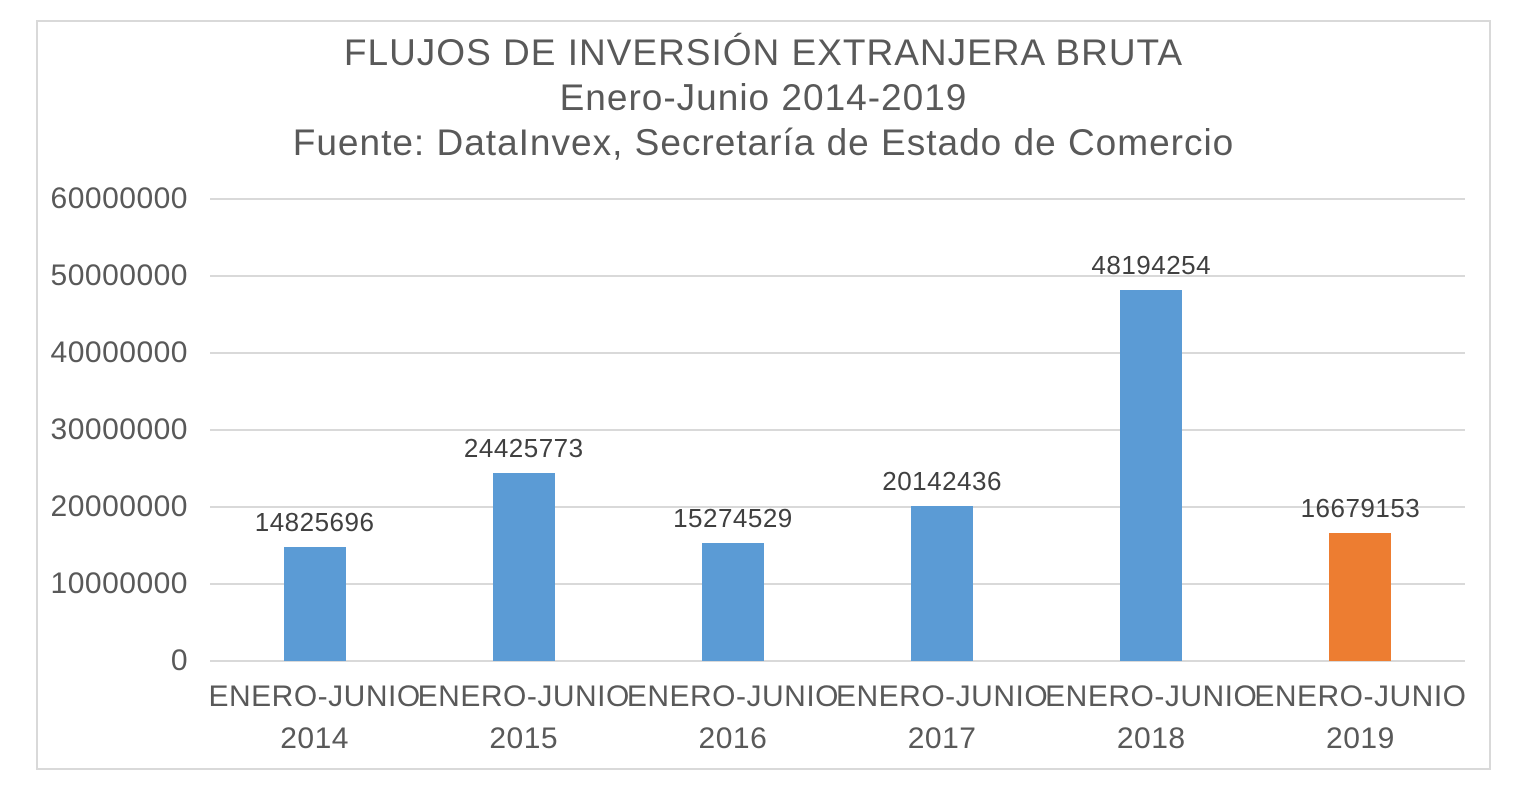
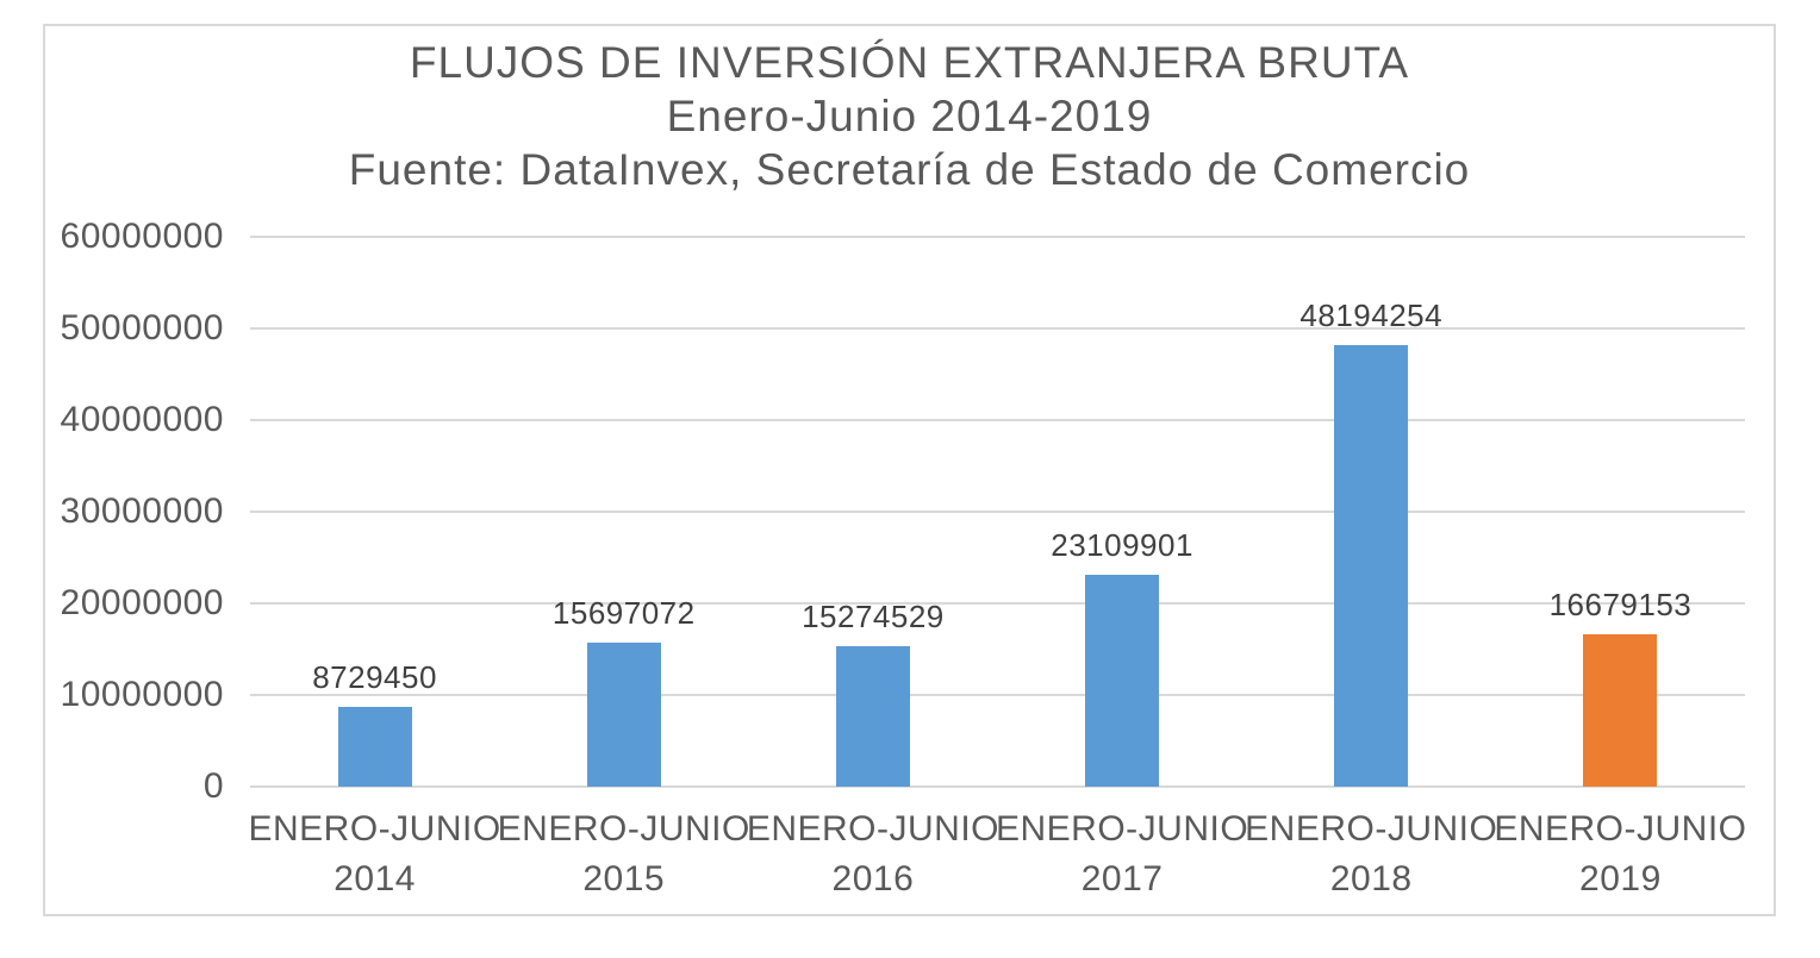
ENERO-JUNIO 2014: 14825696 -> 8729450
ENERO-JUNIO 2015: 24425773 -> 15697072
ENERO-JUNIO 2017: 20142436 -> 23109901
